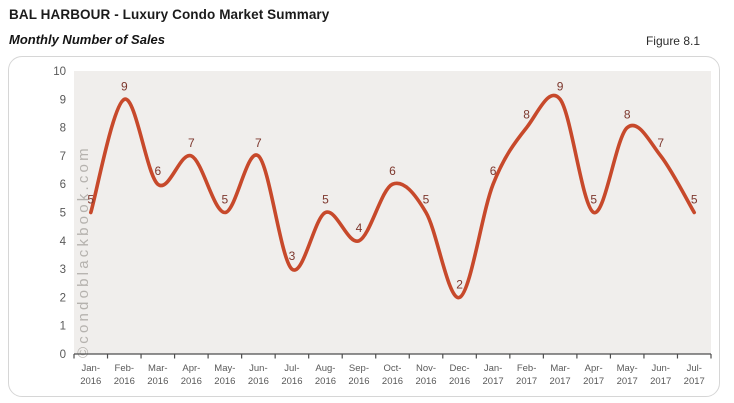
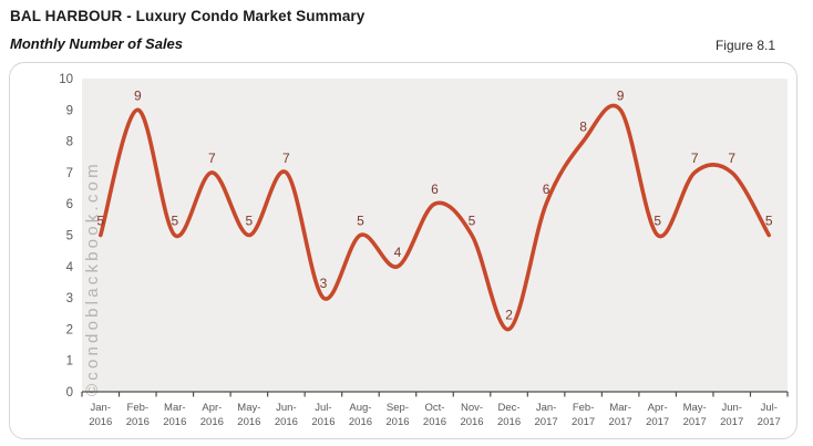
Mar-2016: 6 -> 5
May-2017: 8 -> 7
